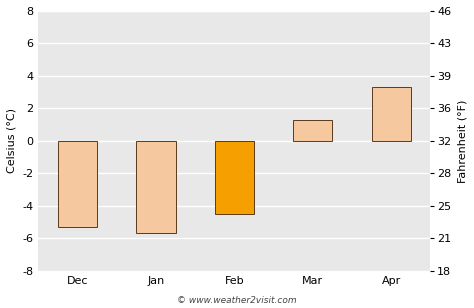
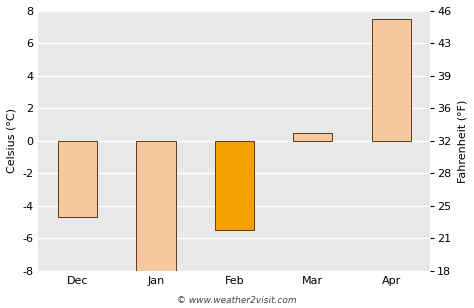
Dec: -5.3 -> -4.7
Jan: -5.7 -> -8.0
Feb: -4.5 -> -5.5
Mar: 1.3 -> 0.5
Apr: 3.3 -> 7.5
